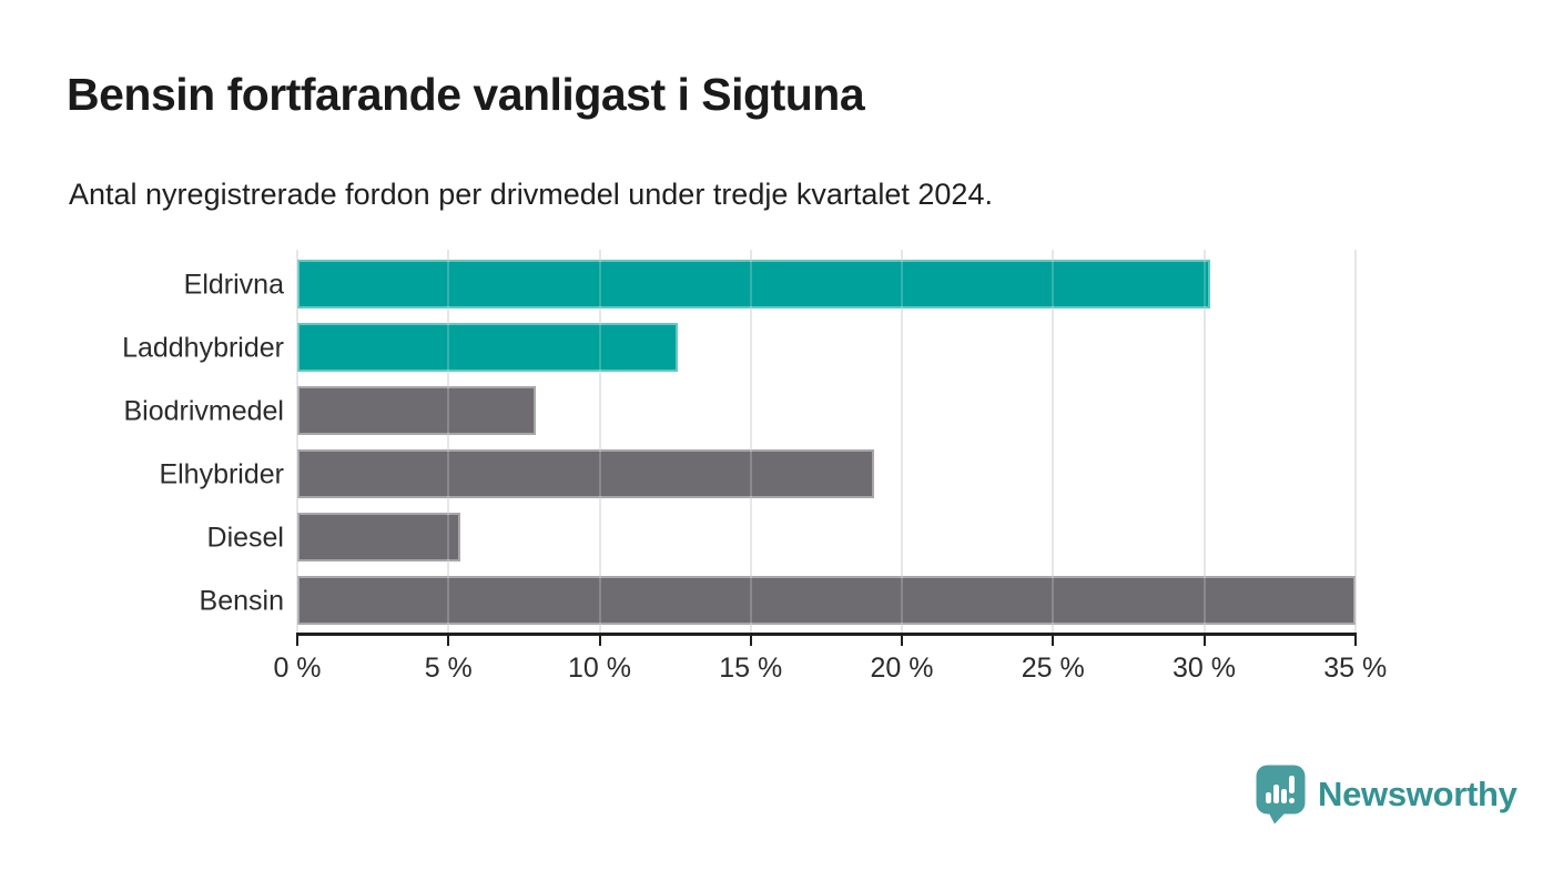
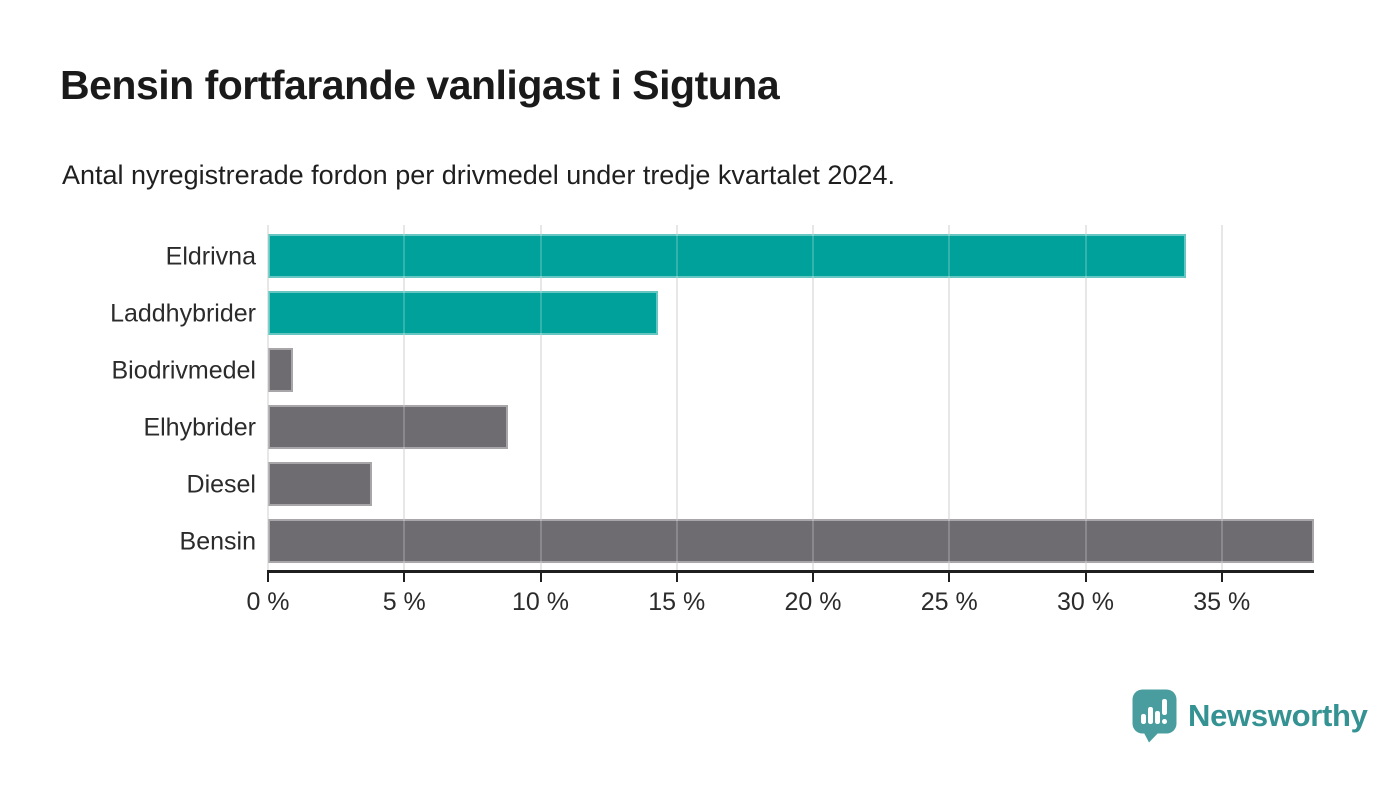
Eldrivna: 30.2% -> 33.7%
Laddhybrider: 12.6% -> 14.3%
Biodrivmedel: 7.9% -> 0.9%
Elhybrider: 19.1% -> 8.8%
Diesel: 5.4% -> 3.8%
Bensin: 35.0% -> 38.4%
